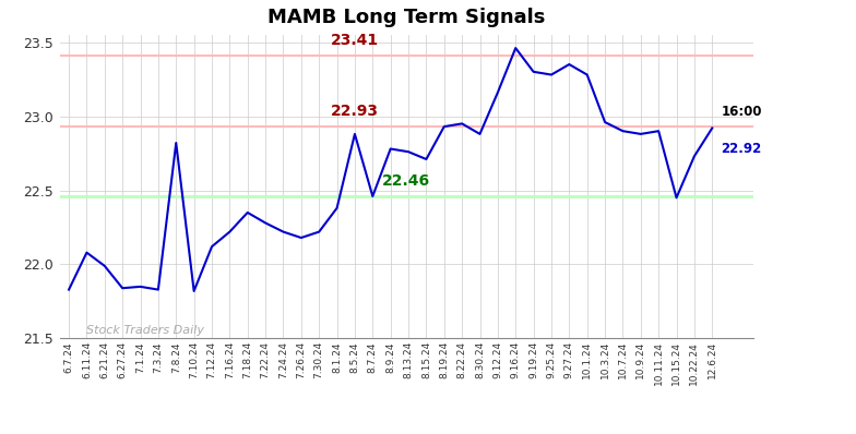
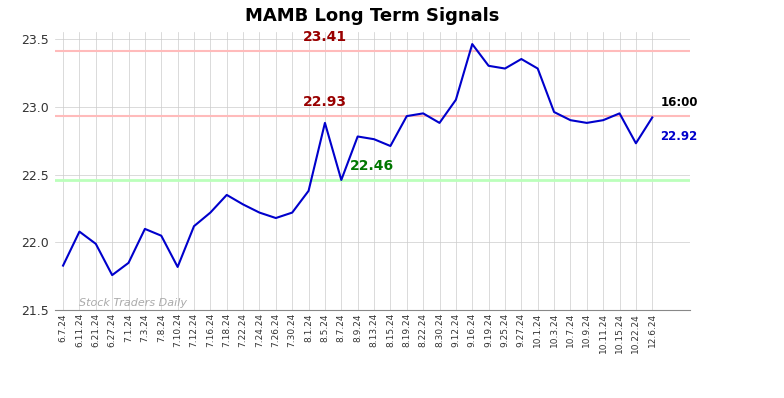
6.27.24: 21.84 -> 21.76
7.3.24: 21.83 -> 22.10
7.8.24: 22.82 -> 22.05
9.12.24: 23.16 -> 23.05
10.15.24: 22.45 -> 22.95
